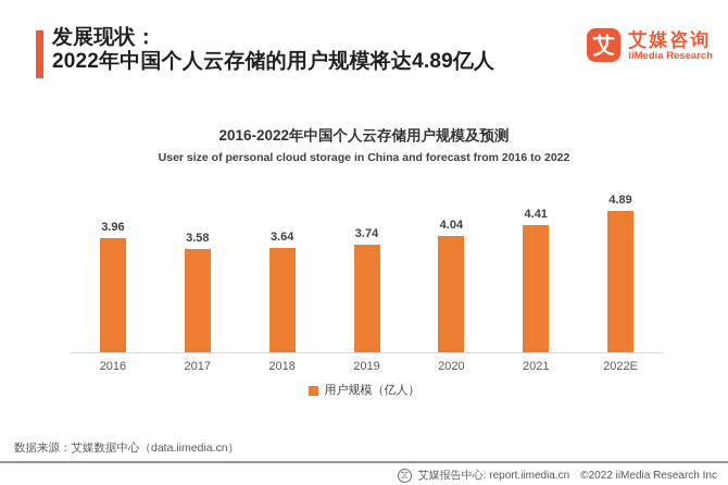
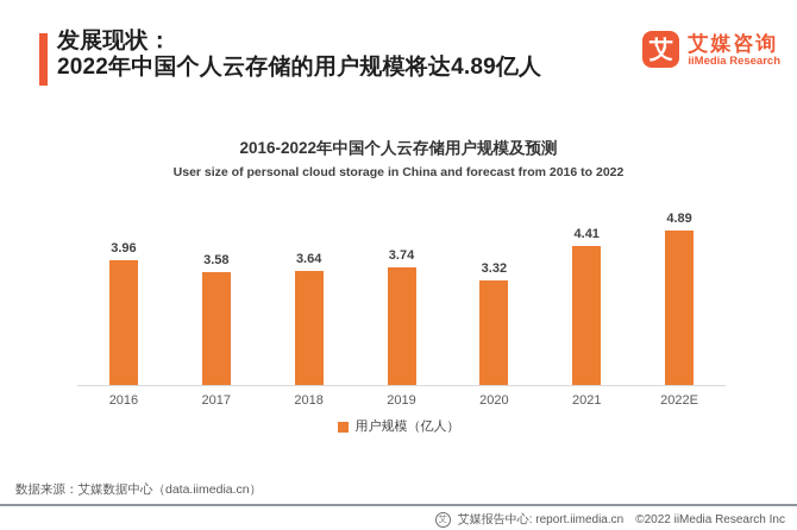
2020: 4.04 -> 3.32
